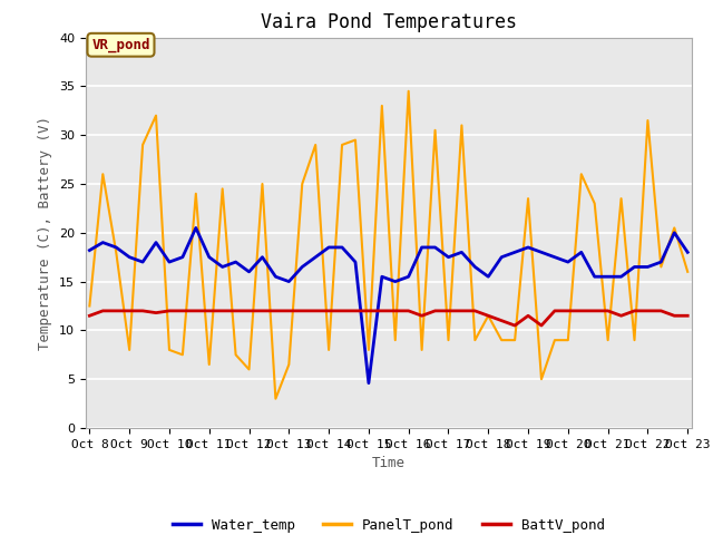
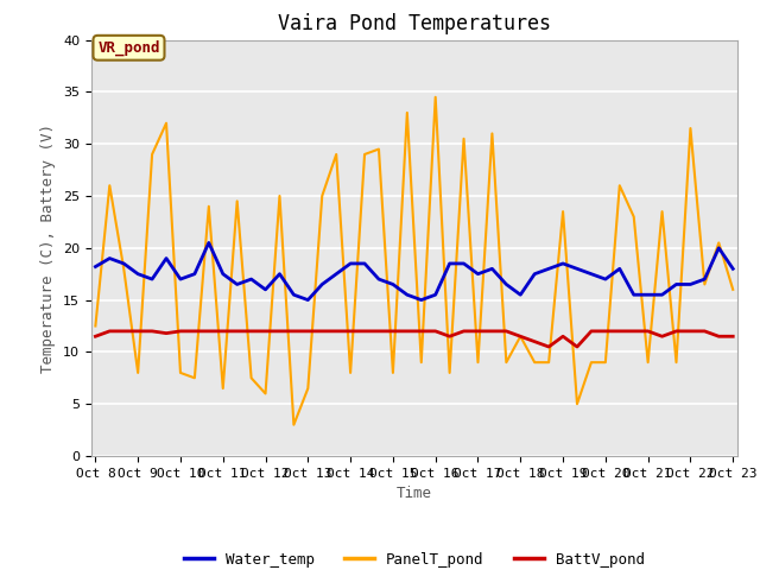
Water_temp/Oct 15: 4.6 -> 16.5
